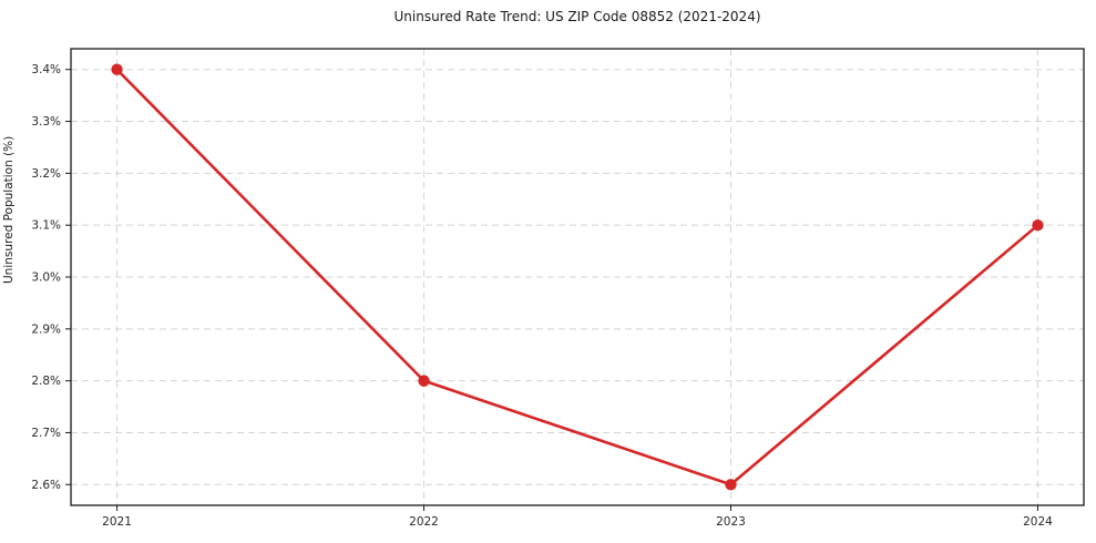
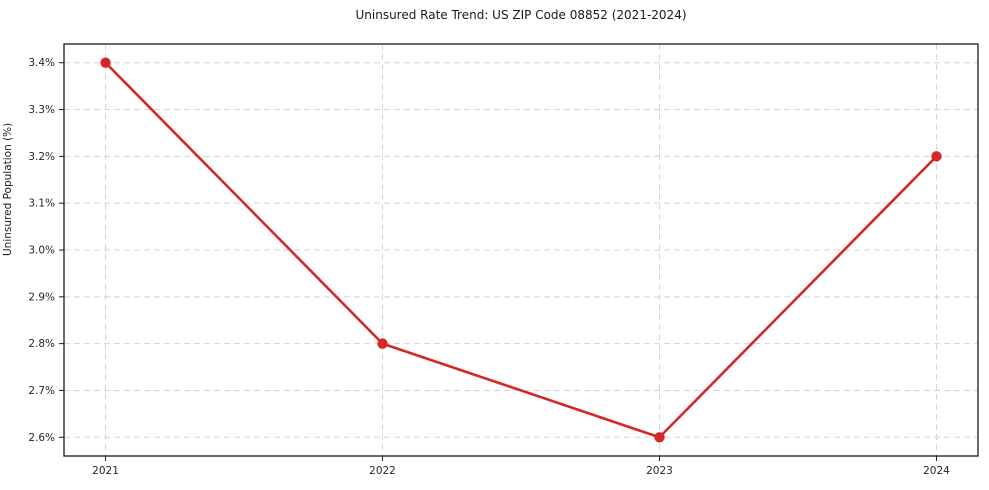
2024: 3.1% -> 3.2%
